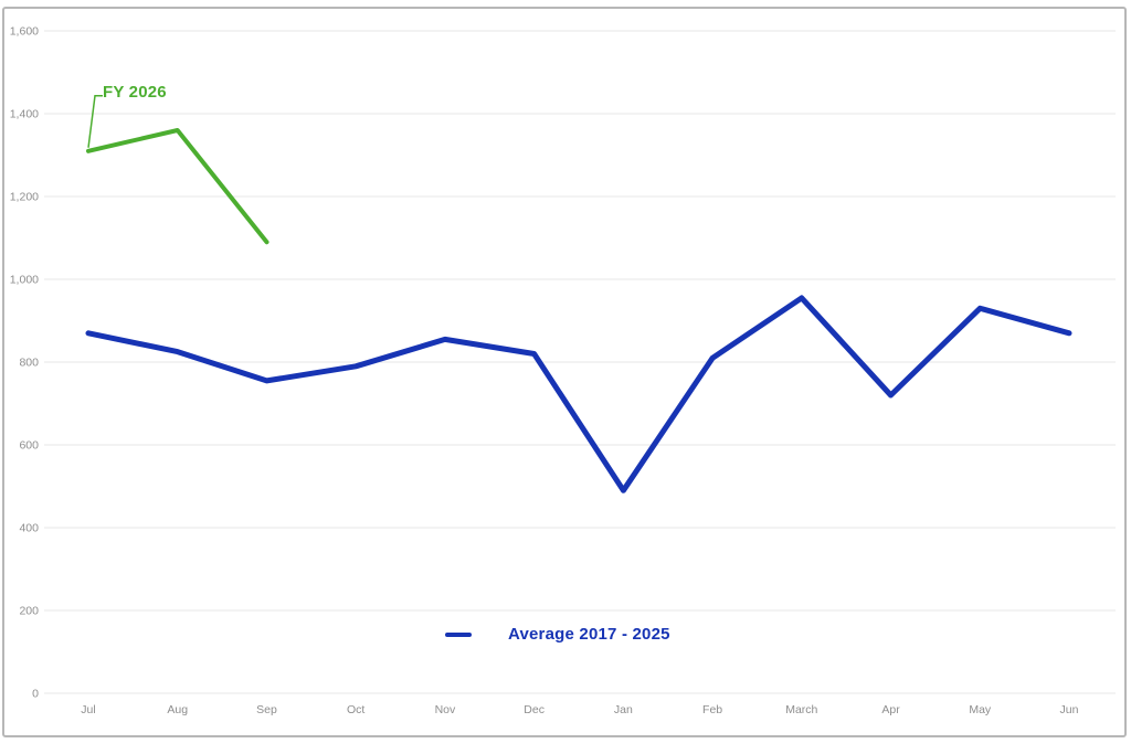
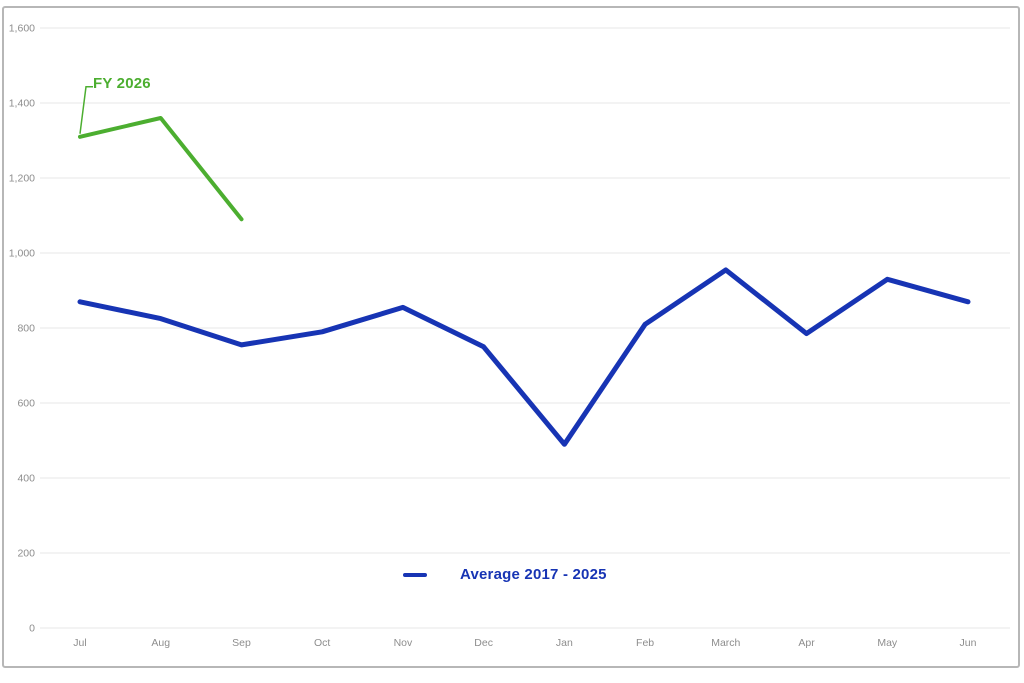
Average 2017 - 2025/Dec: 820 -> 750
Average 2017 - 2025/Apr: 720 -> 780
